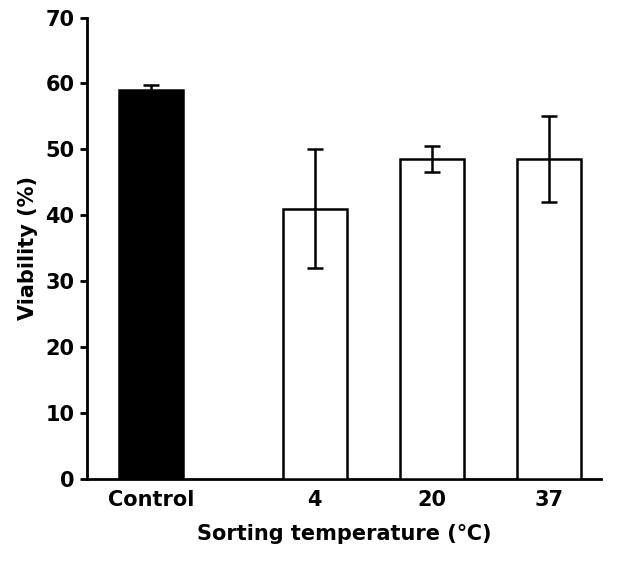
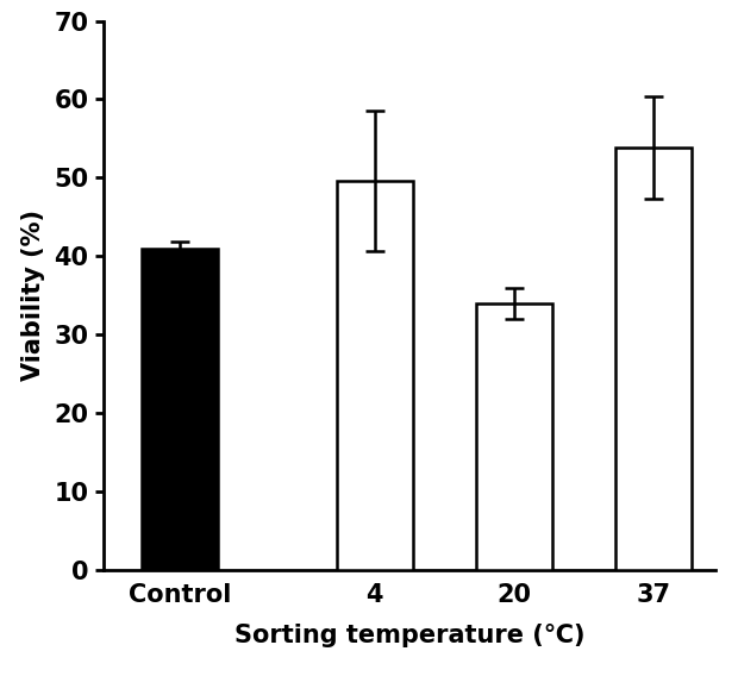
Control: 59.0 -> 41.0
4: 41.0 -> 49.6
20: 48.5 -> 34.0
37: 48.5 -> 53.8
